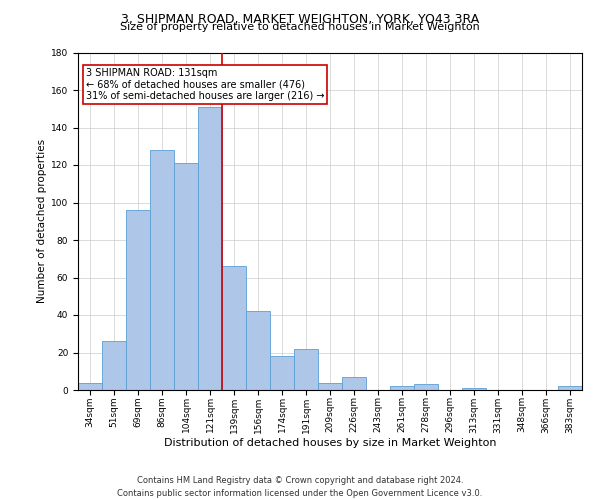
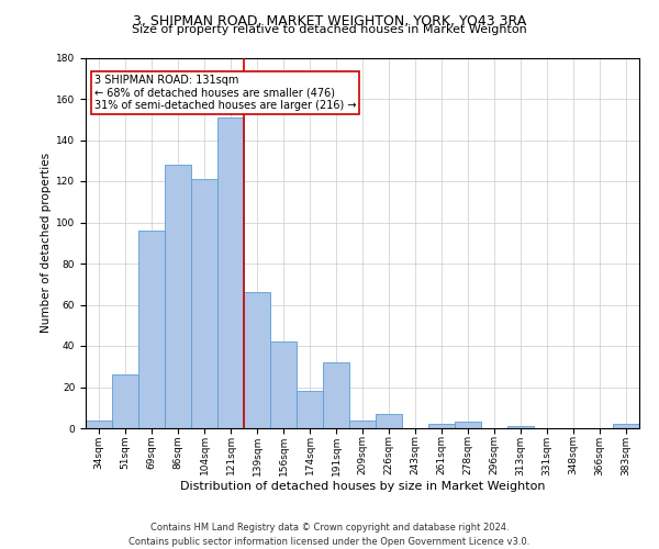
191sqm: 22 -> 32
